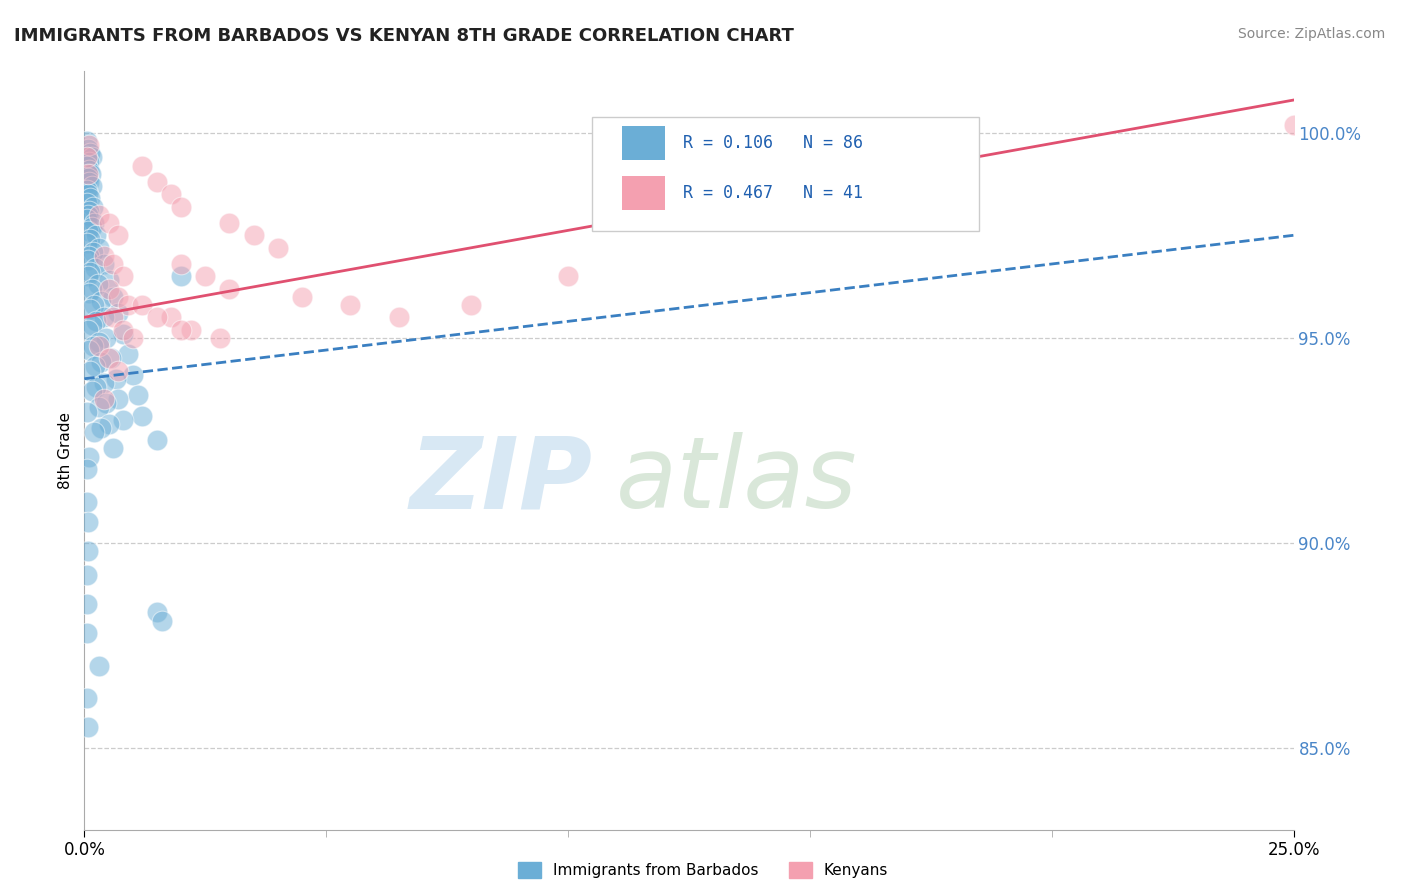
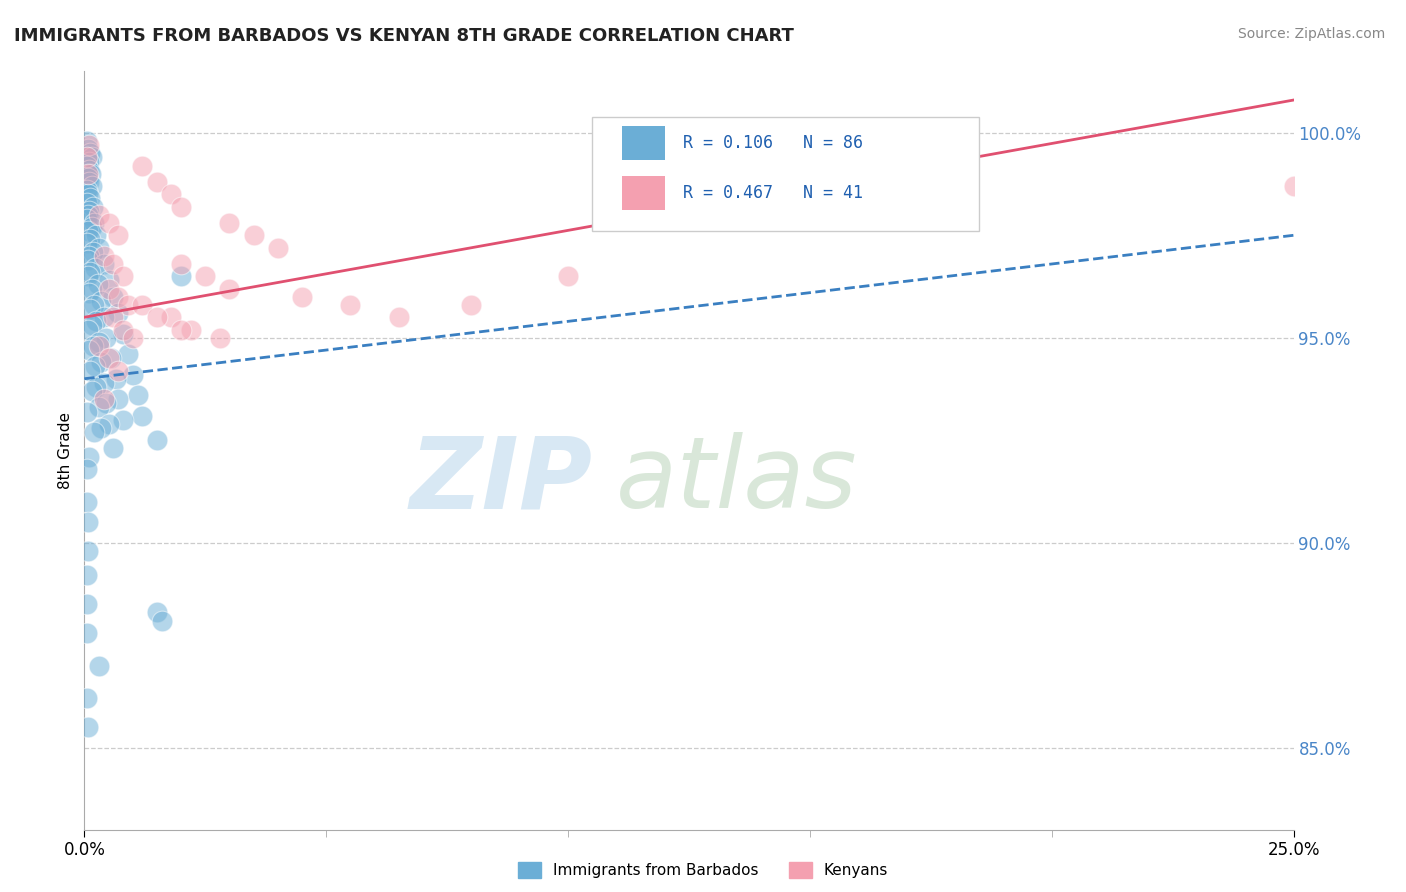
Kenyans/25.0%: 100.2% -> 98.7%
